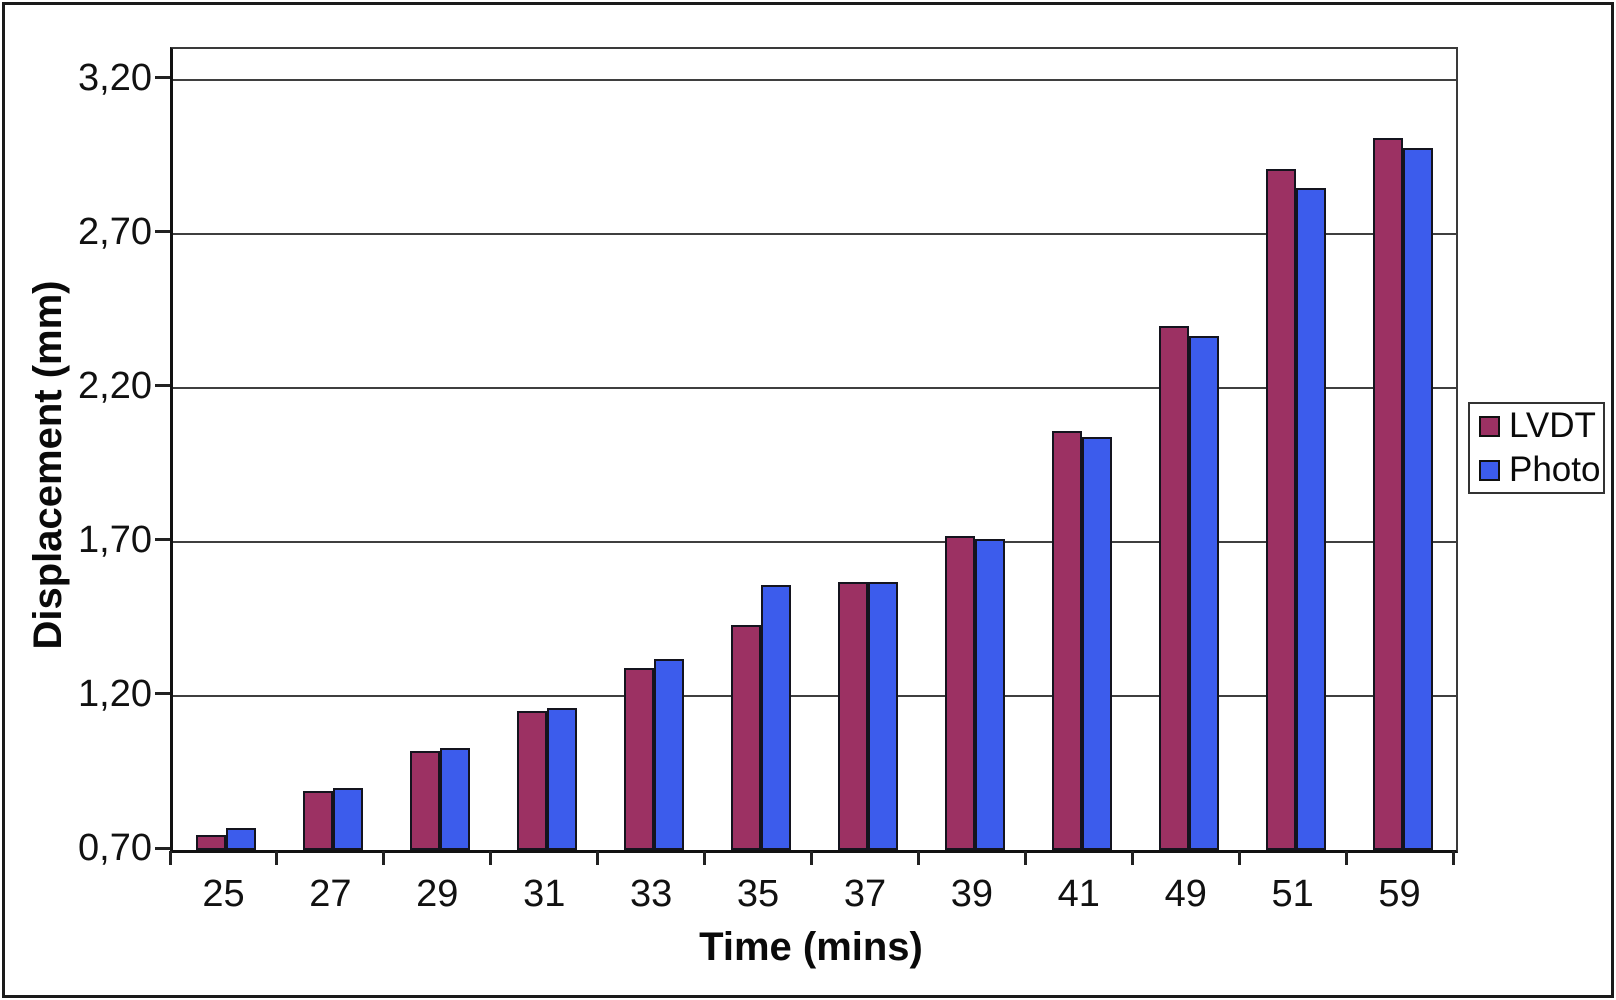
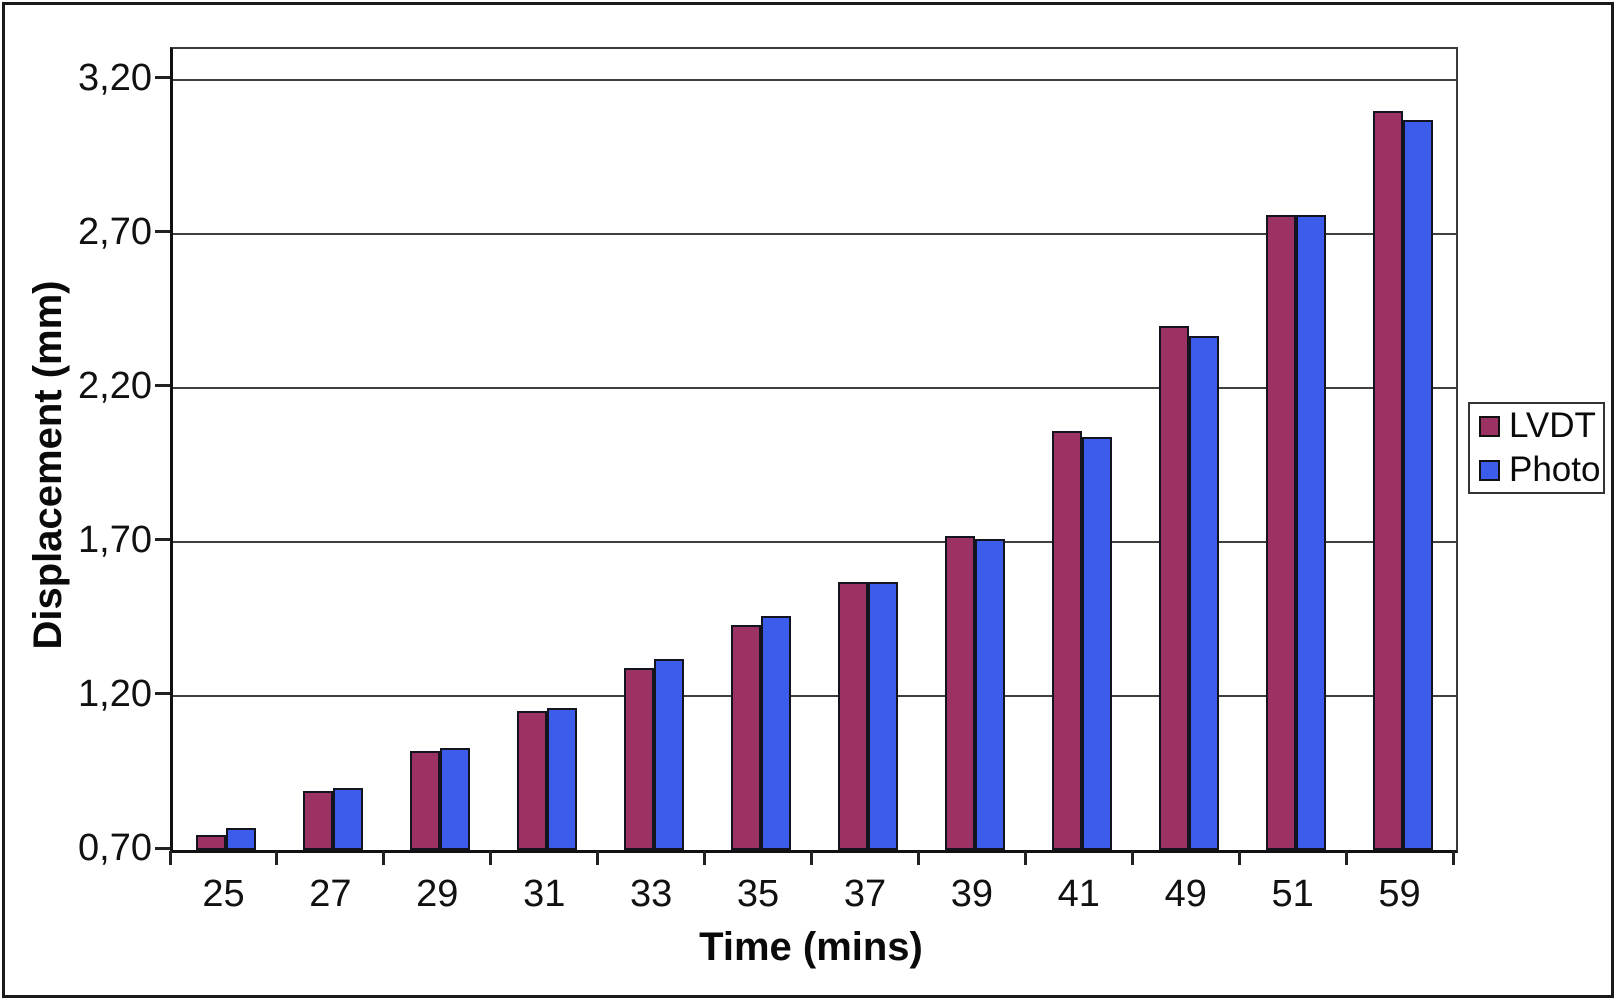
Photo/35: 1,56 -> 1,46
LVDT/51: 2,91 -> 2,76
Photo/51: 2,85 -> 2,76
LVDT/59: 3,01 -> 3,10
Photo/59: 2,98 -> 3,07
